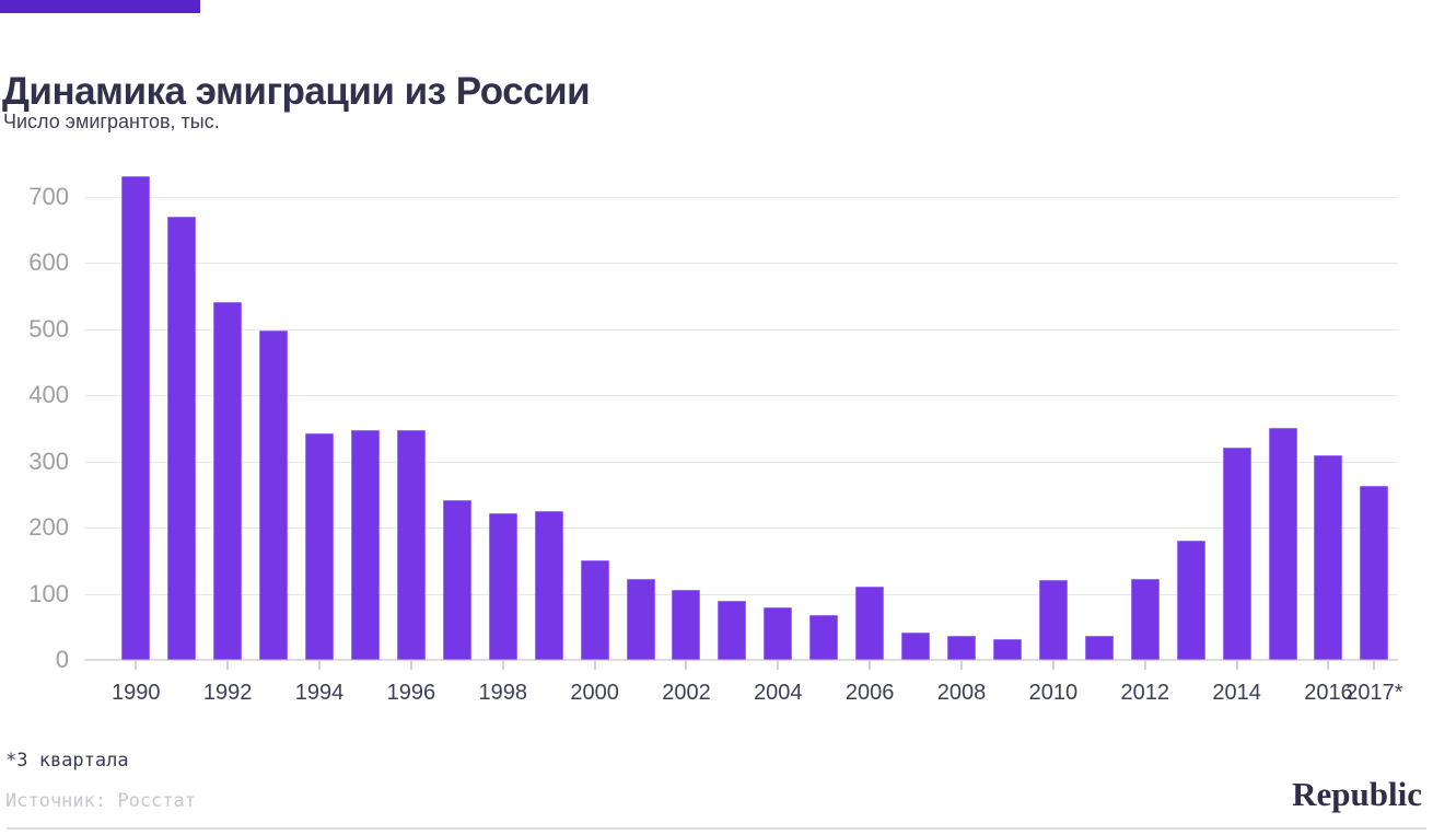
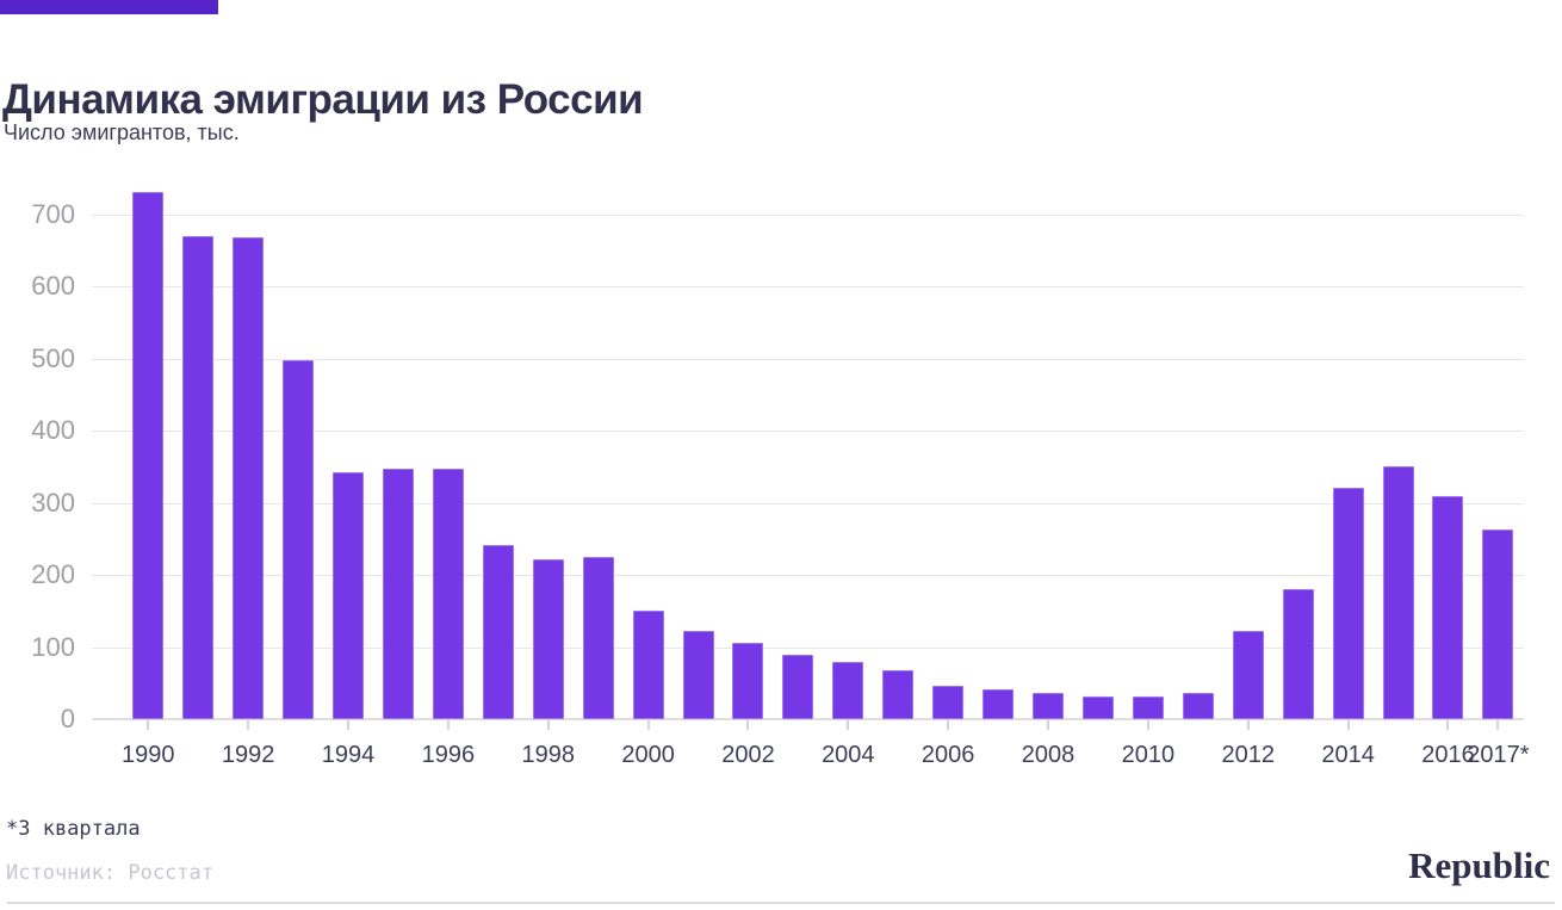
1992: 540 -> 670
2006: 110 -> 50
2010: 120 -> 30
